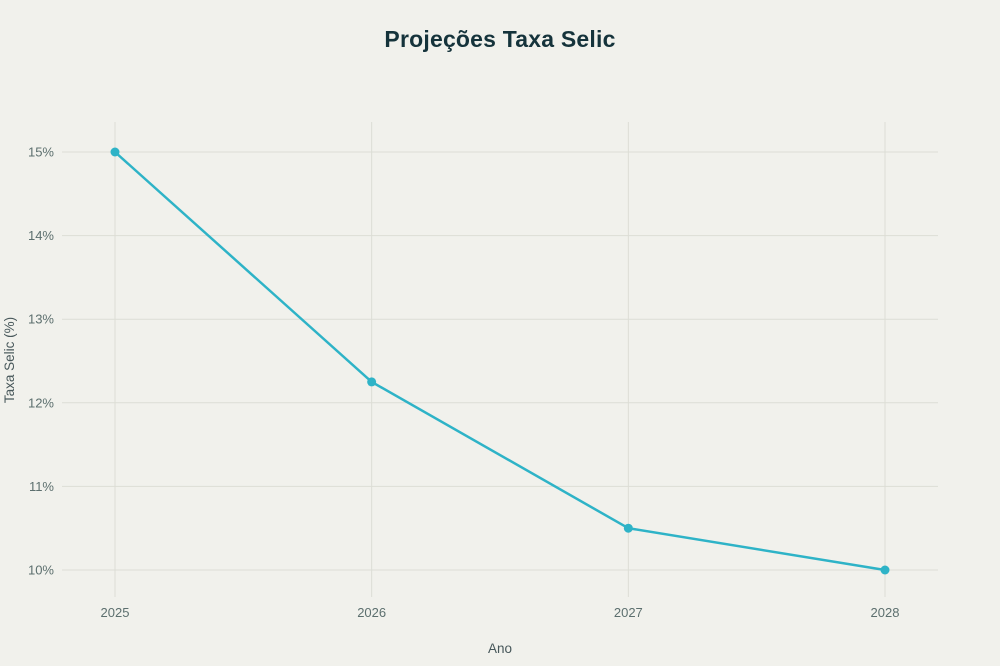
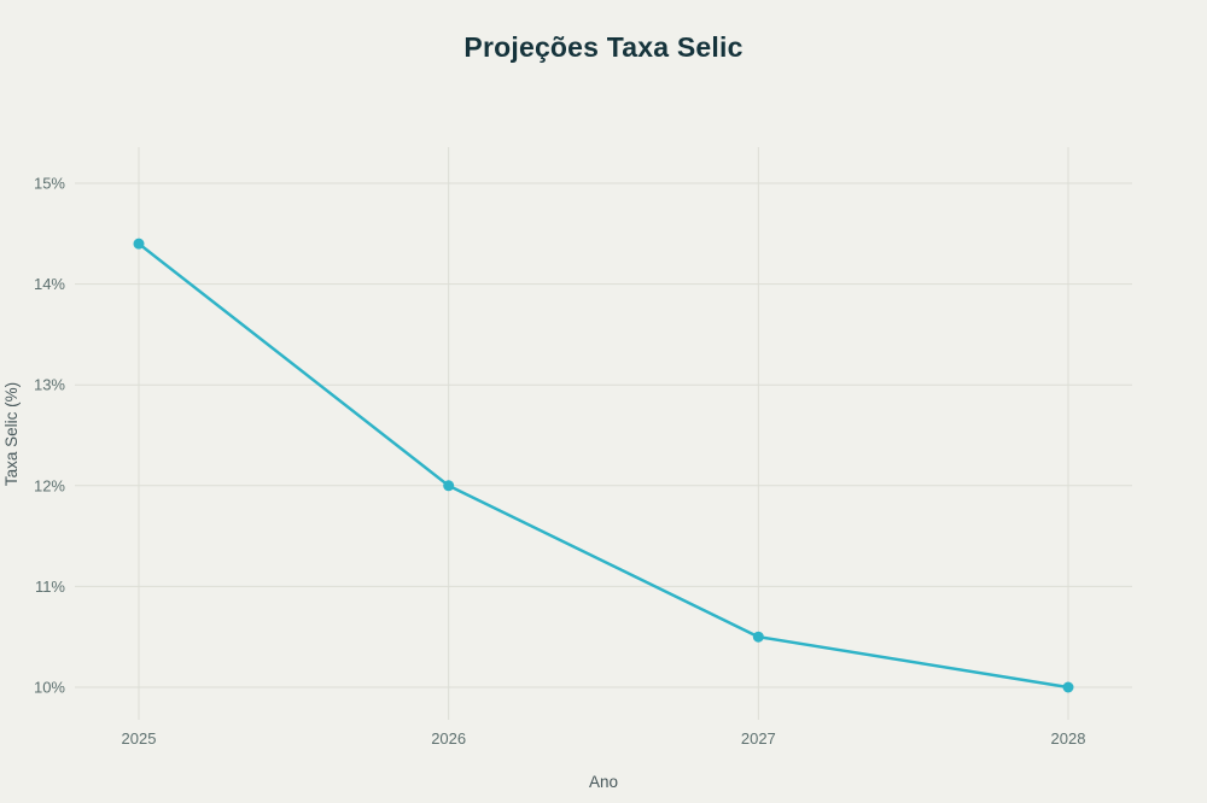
2025: 15.0% -> 14.4%
2026: 12.2% -> 12.0%
